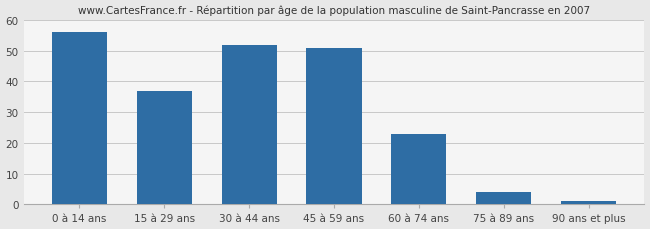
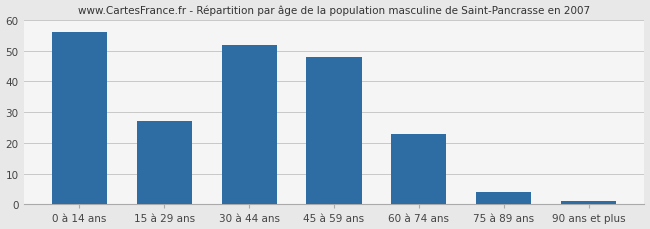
15 à 29 ans: 37 -> 27
45 à 59 ans: 51 -> 48
